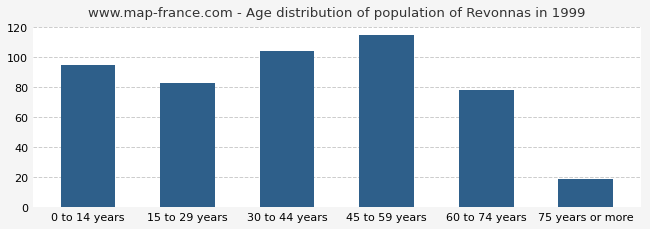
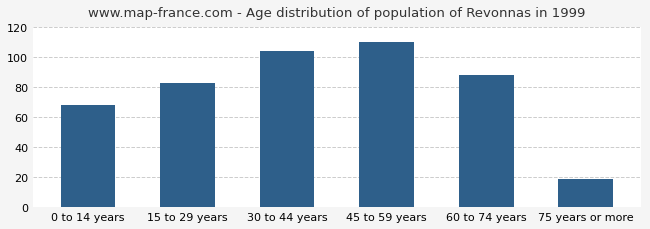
0 to 14 years: 95 -> 68
45 to 59 years: 115 -> 110
60 to 74 years: 78 -> 88
